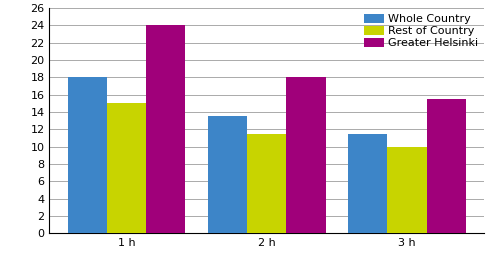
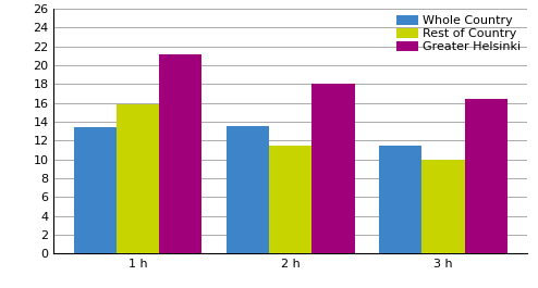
Whole Country/1 h: 18.0 -> 13.4
Rest of Country/1 h: 15.0 -> 15.8
Greater Helsinki/1 h: 24.0 -> 21.2
Greater Helsinki/3 h: 15.5 -> 16.4
